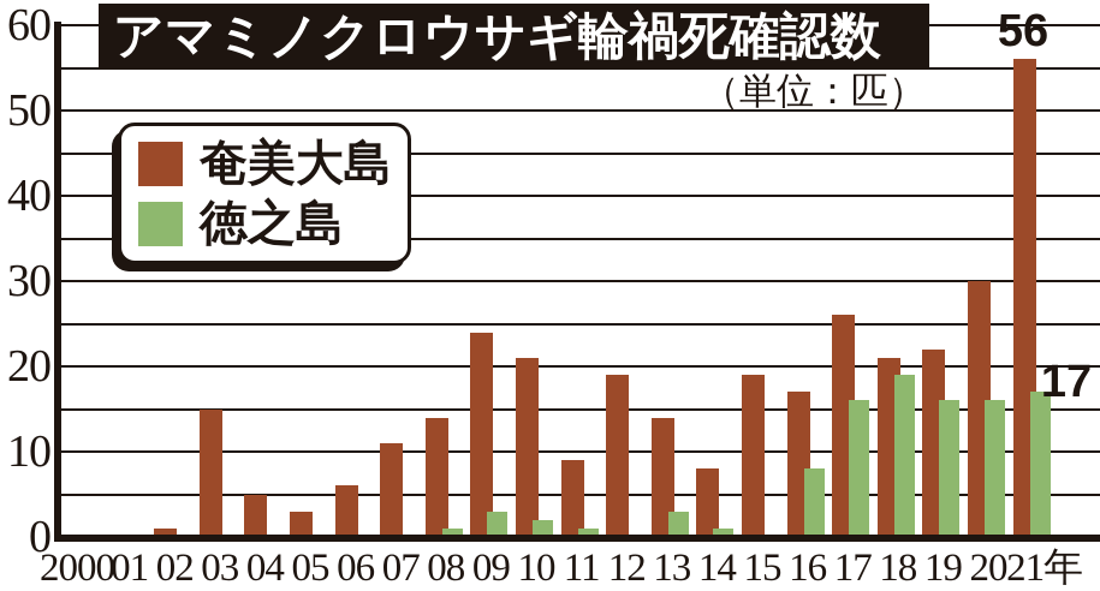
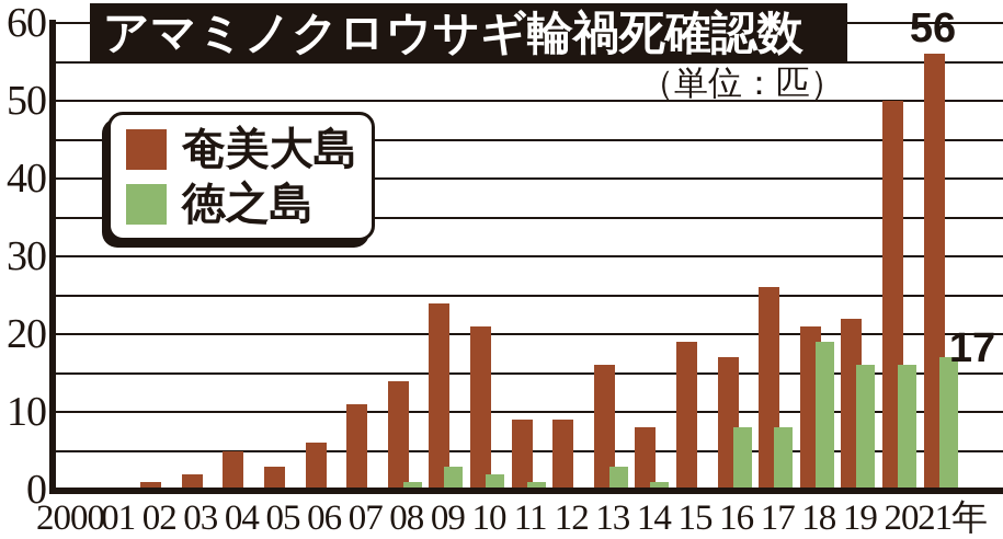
奄美大島/03: 15 -> 2
奄美大島/12: 19 -> 9
奄美大島/13: 14 -> 16
徳之島/17: 16 -> 8
奄美大島/20: 30 -> 50
